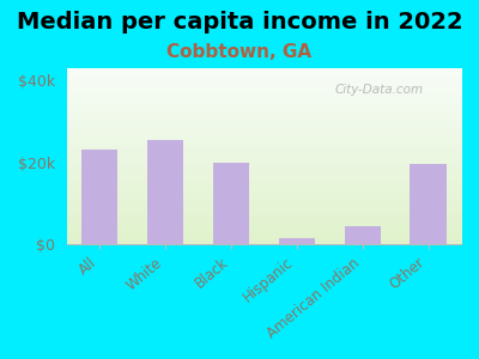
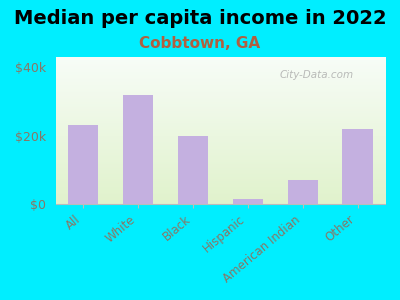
White: $25.5k -> $32.0k
American Indian: $4.5k -> $7.0k
Other: $19.5k -> $22.0k
